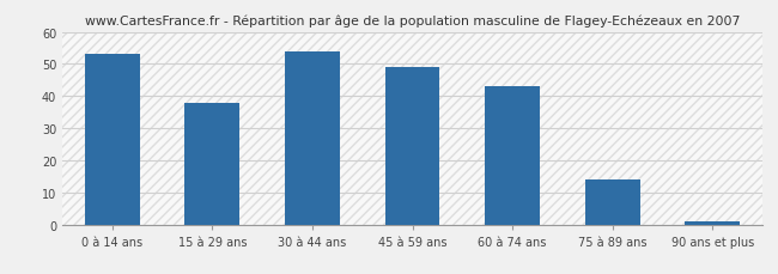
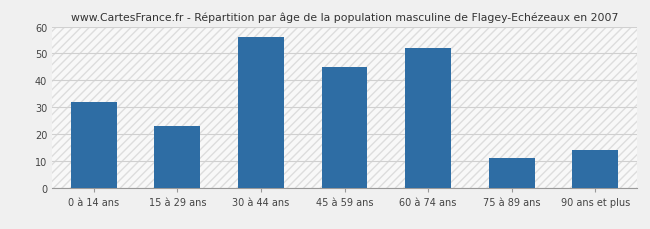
0 à 14 ans: 53 -> 32
15 à 29 ans: 38 -> 23
30 à 44 ans: 54 -> 56
45 à 59 ans: 49 -> 45
60 à 74 ans: 43 -> 52
75 à 89 ans: 14 -> 11
90 ans et plus: 1 -> 14
